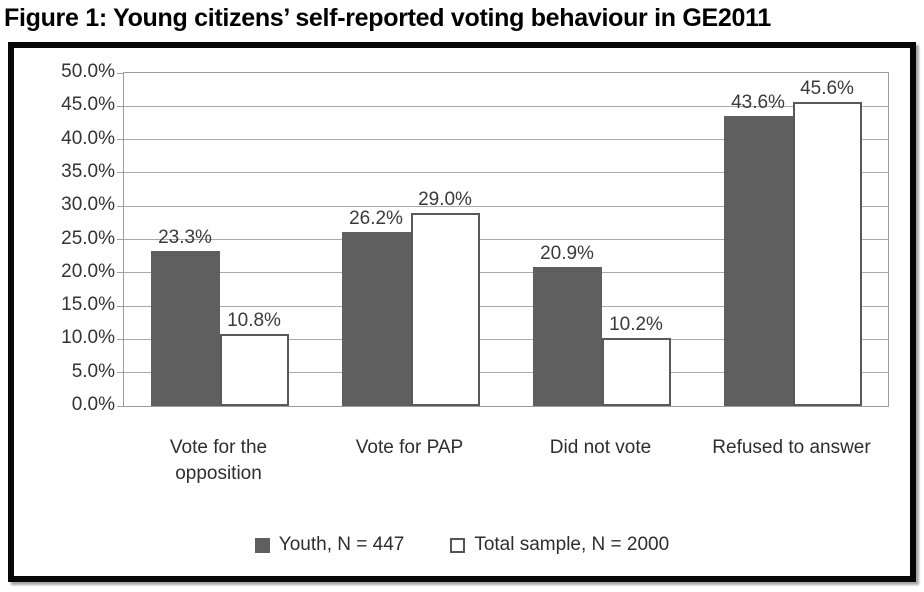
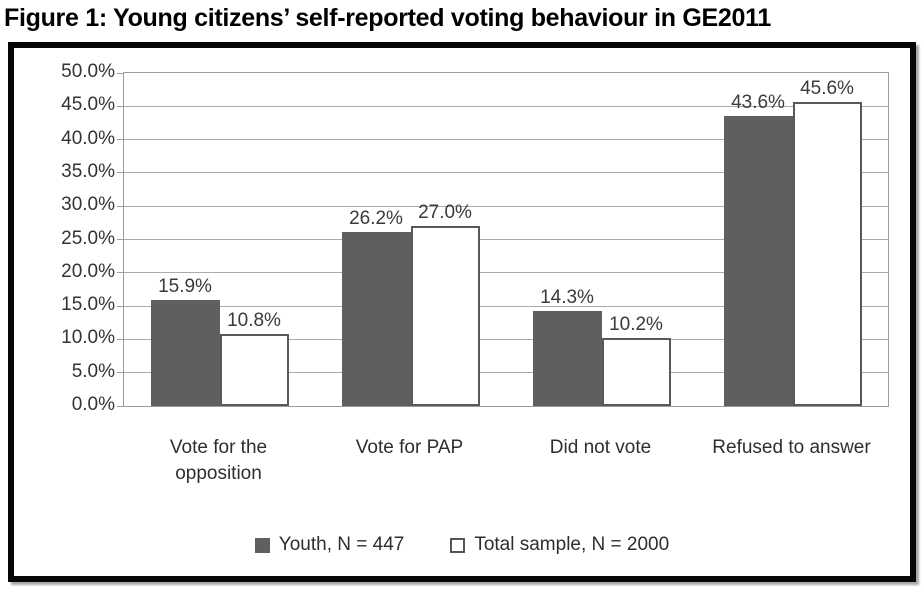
Youth, N = 447/Vote for the opposition: 23.3% -> 15.9%
Total sample, N = 2000/Vote for PAP: 29.0% -> 27.0%
Youth, N = 447/Did not vote: 20.9% -> 14.3%
